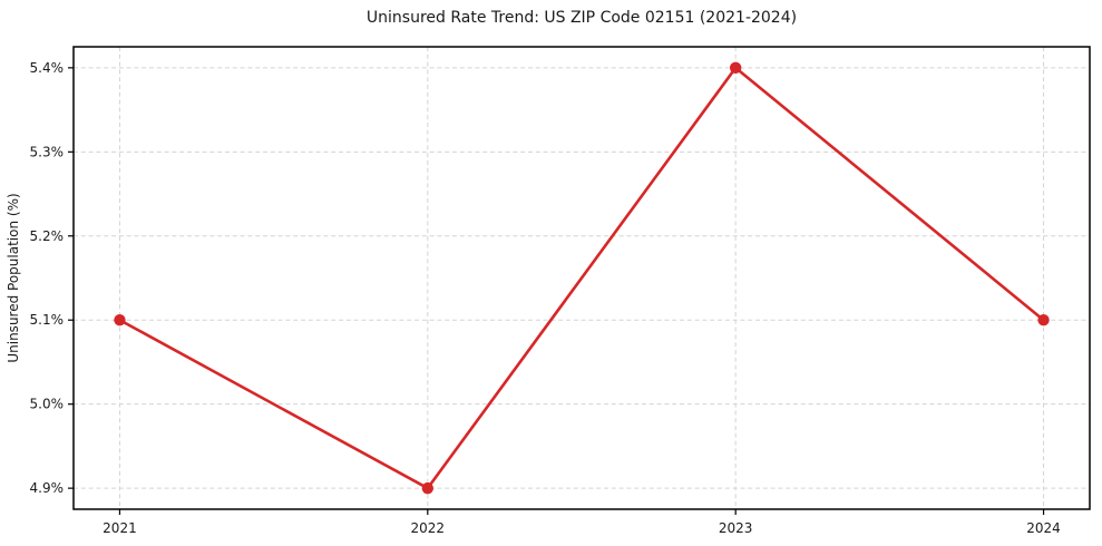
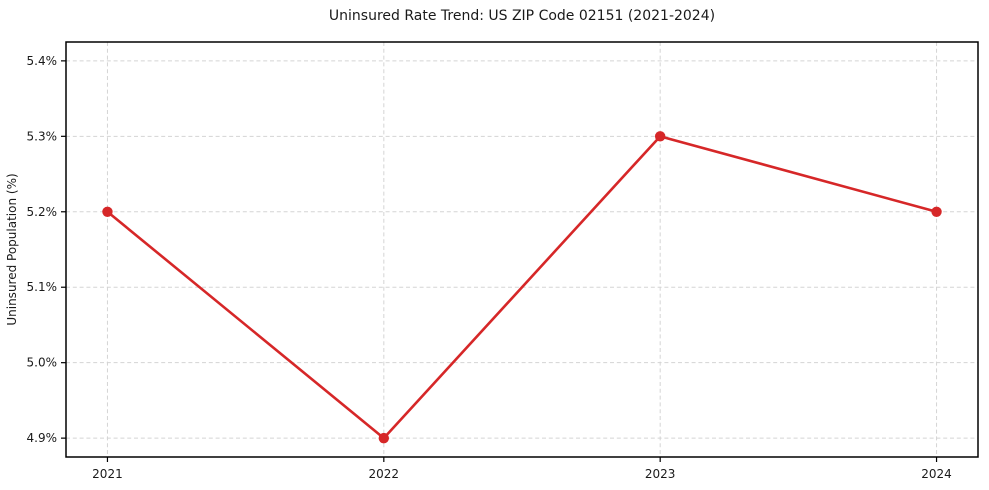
2021: 5.1% -> 5.2%
2023: 5.4% -> 5.3%
2024: 5.1% -> 5.2%
